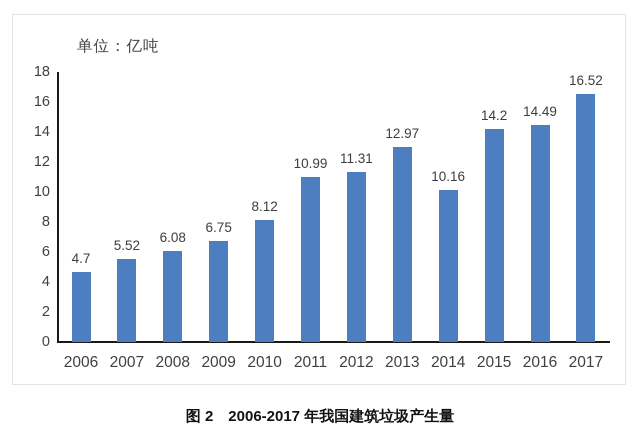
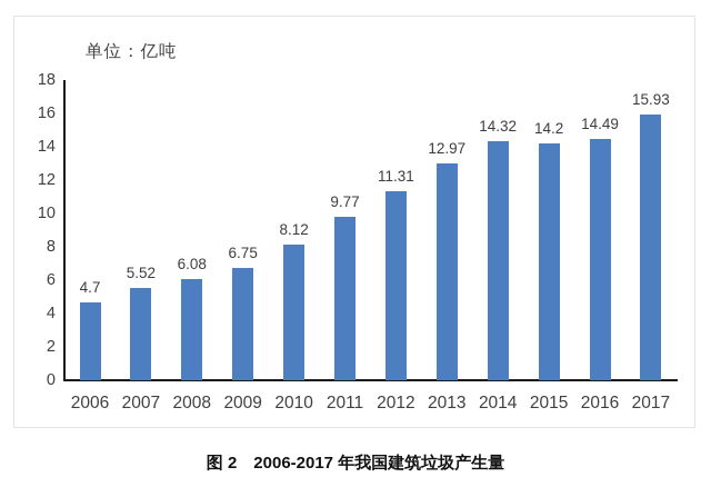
2011: 10.99 -> 9.77
2014: 10.16 -> 14.32
2017: 16.52 -> 15.93
